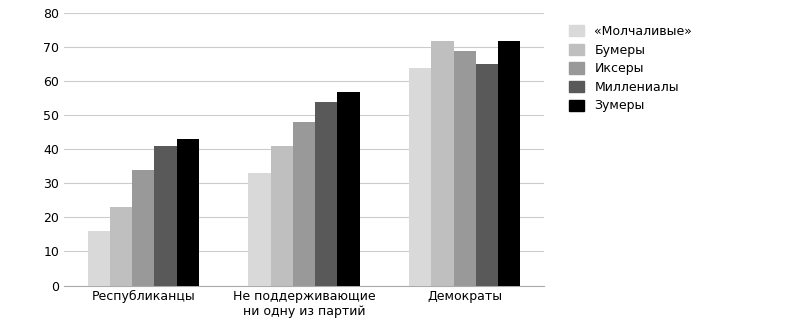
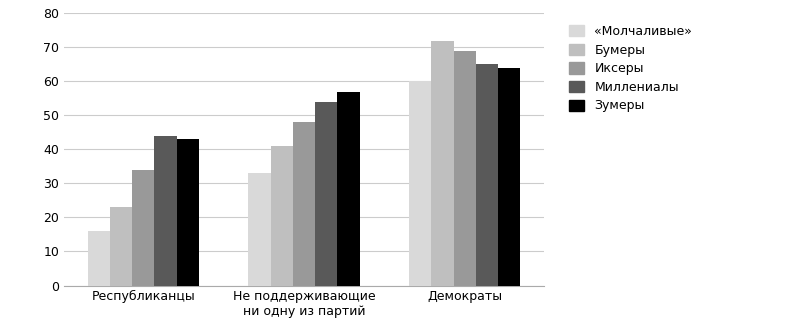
Миллениалы/Республиканцы: 41 -> 44
«Молчаливые»/Демократы: 64 -> 60
Зумеры/Демократы: 72 -> 64
